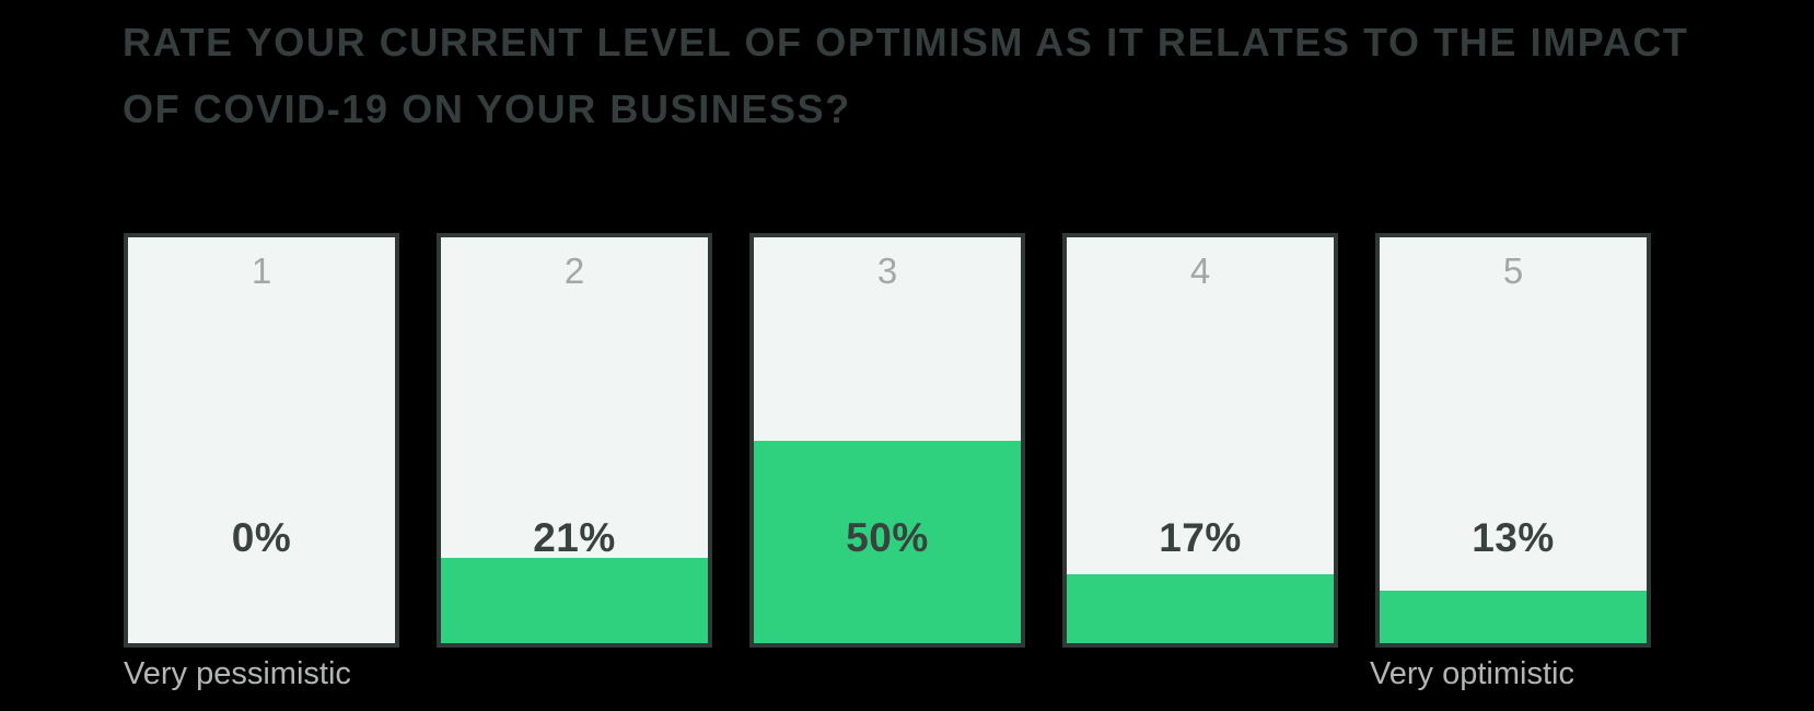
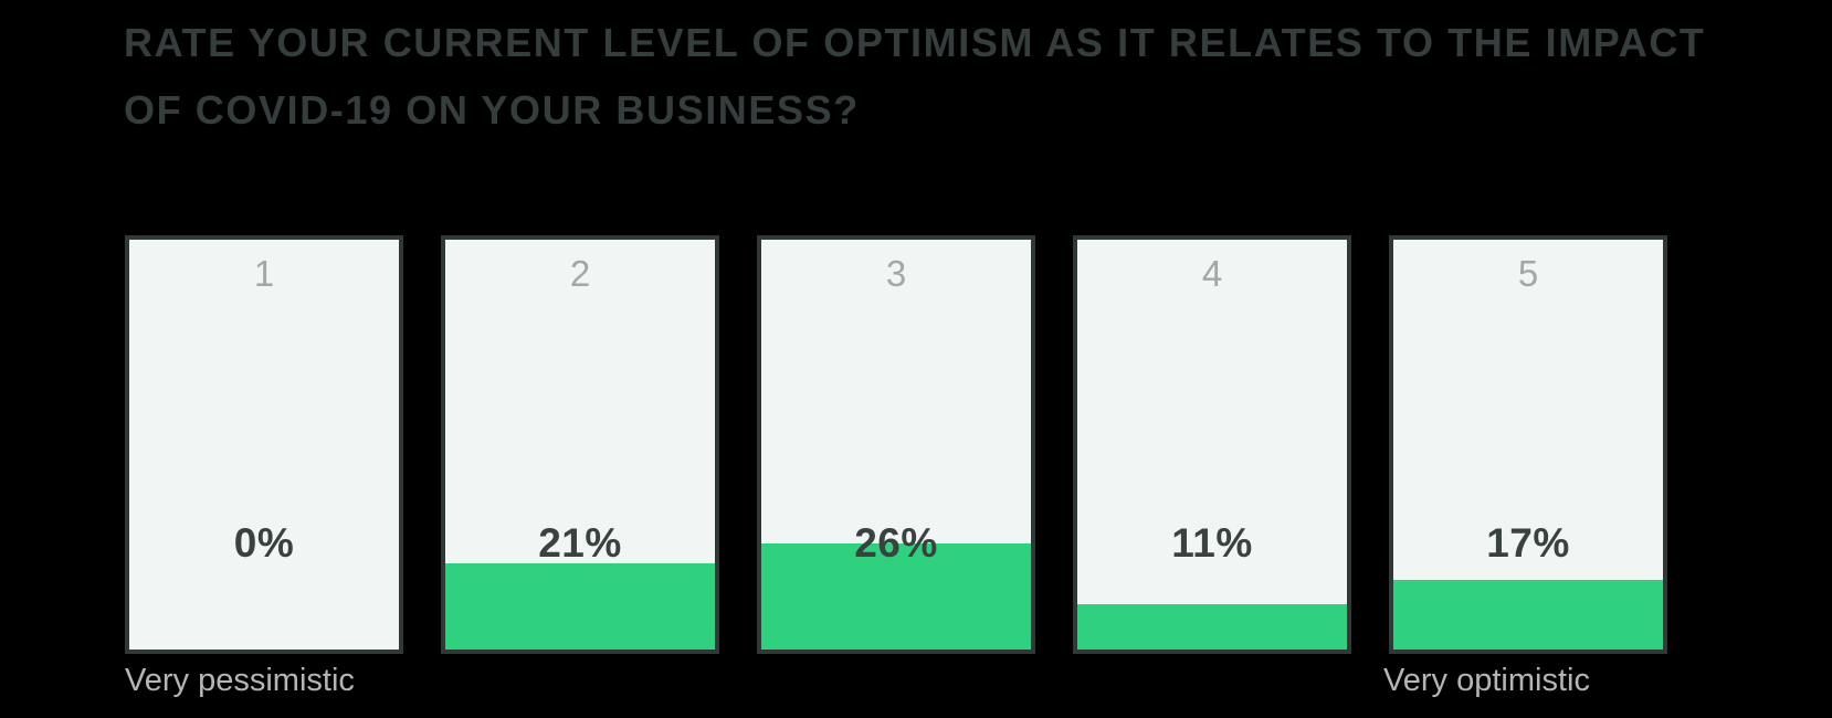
3: 50% -> 26%
4: 17% -> 11%
5: 13% -> 17%
